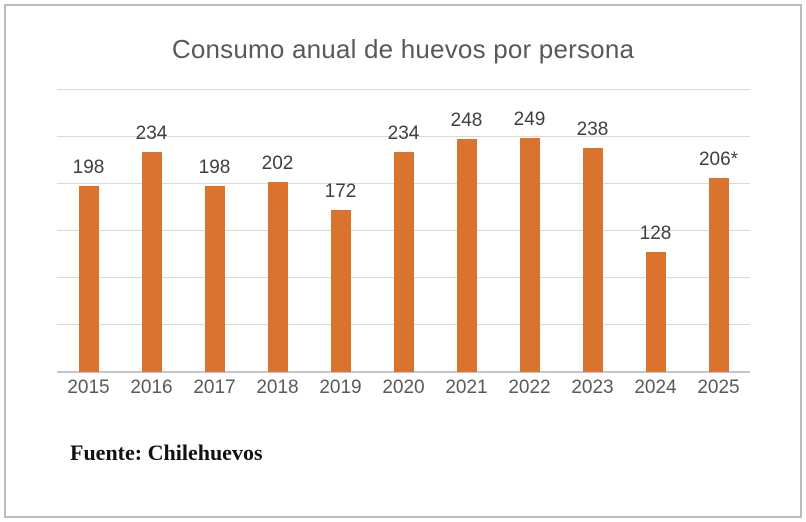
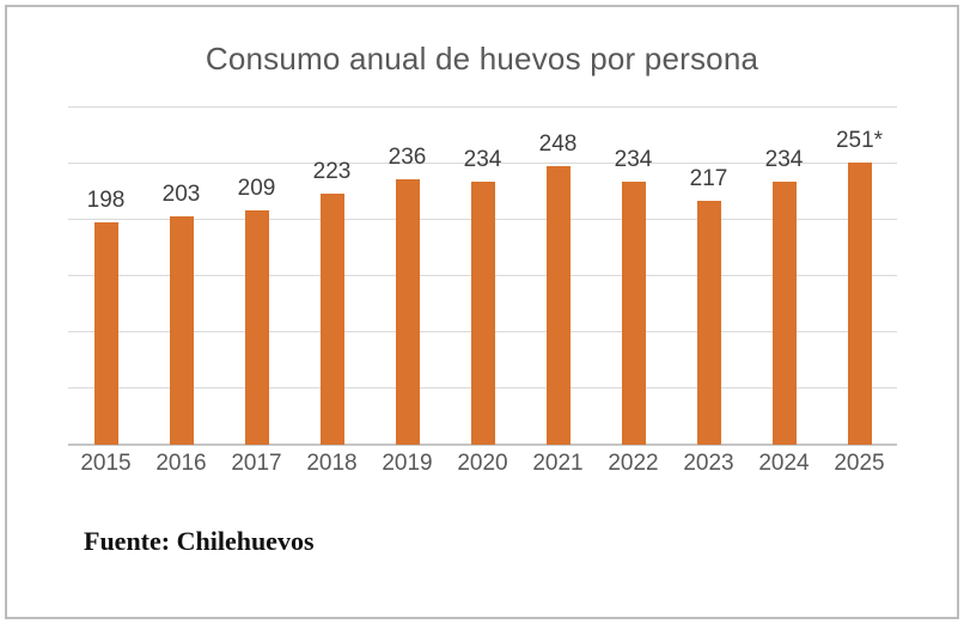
2016: 234 -> 203
2017: 198 -> 209
2018: 202 -> 223
2019: 172 -> 236
2022: 249 -> 234
2023: 238 -> 217
2024: 128 -> 234
2025: 206 -> 251
